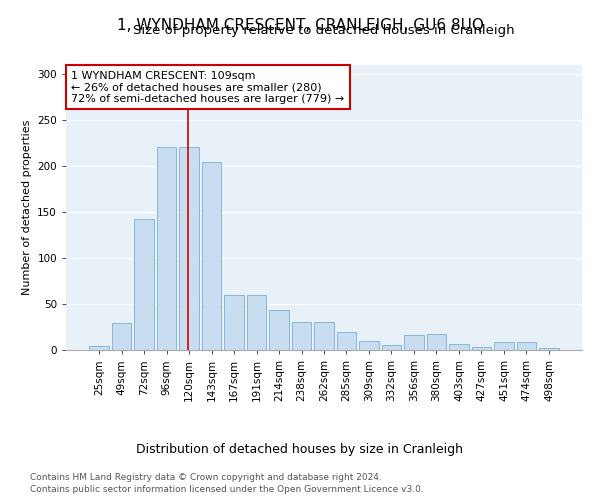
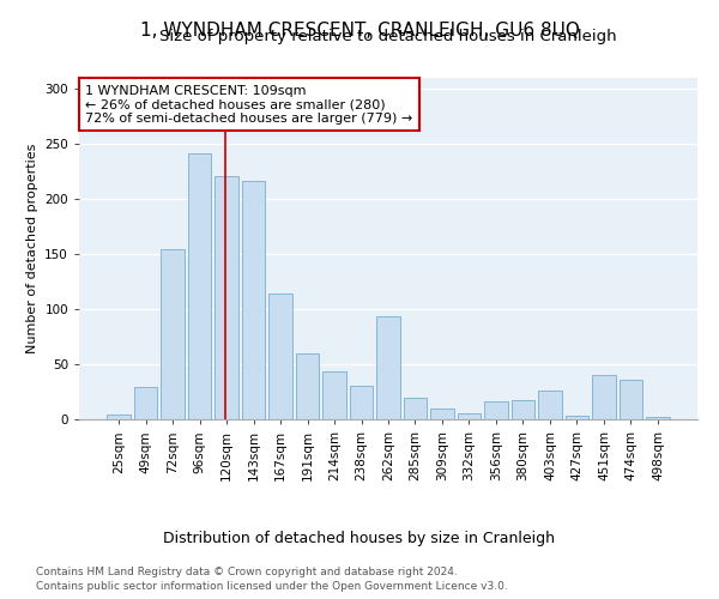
72sqm: 143 -> 154
96sqm: 221 -> 242
143sqm: 205 -> 216
167sqm: 60 -> 114
262sqm: 30 -> 94
403sqm: 7 -> 26
451sqm: 9 -> 40
474sqm: 9 -> 36
